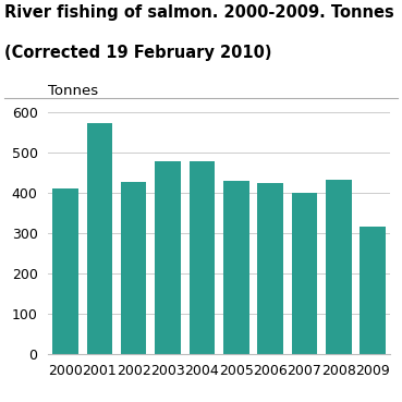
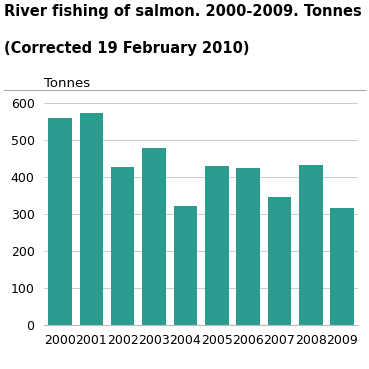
2000: 410 -> 560
2004: 480 -> 321
2007: 400 -> 345
